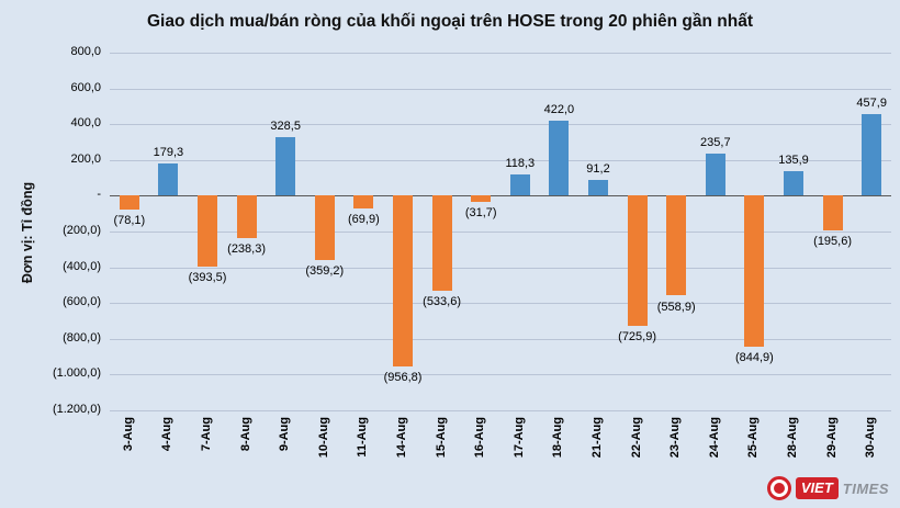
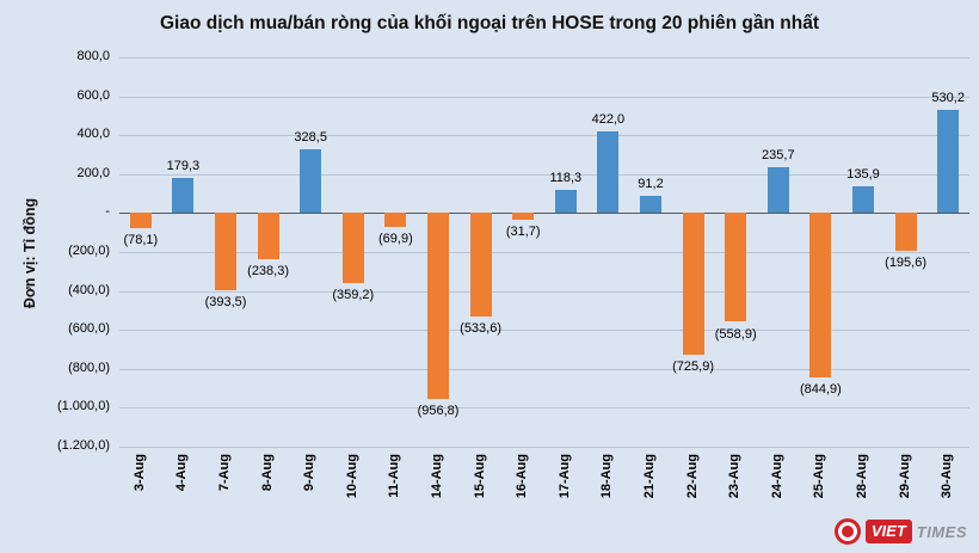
30-Aug: 457,9 -> 530,2
